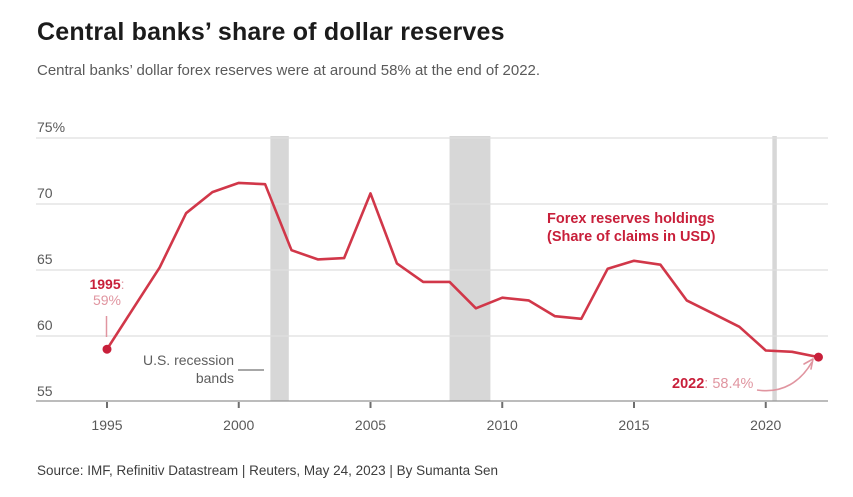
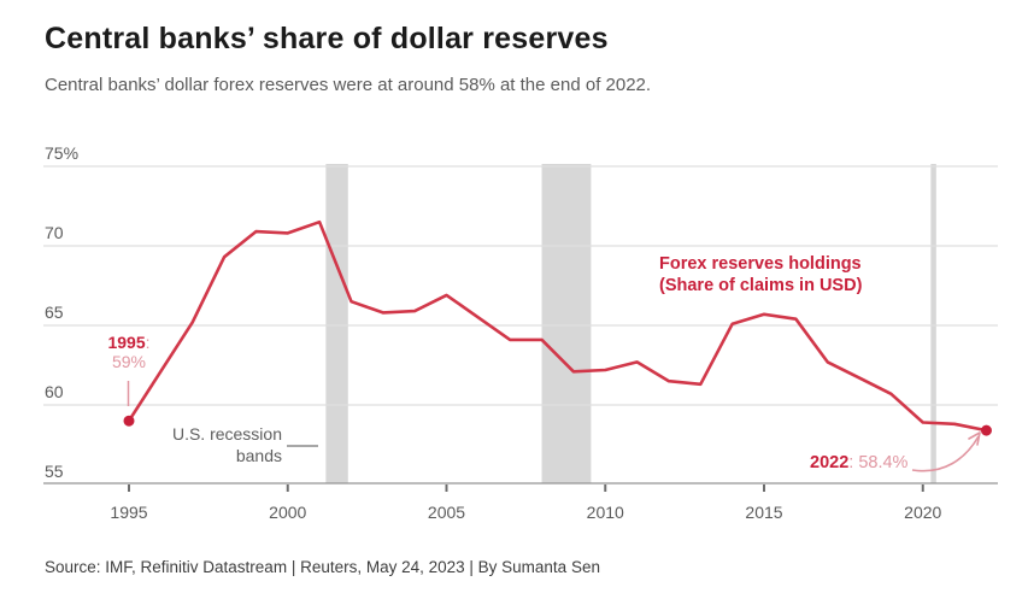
2000: 71.6% -> 70.8%
2005: 70.8% -> 66.9%
2010: 62.9% -> 62.2%
